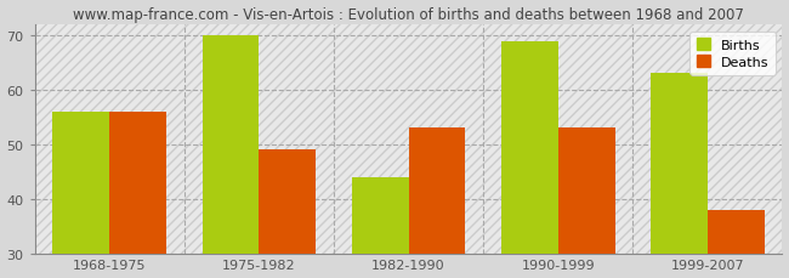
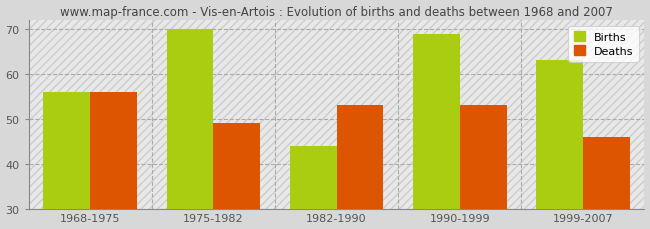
Deaths/1999-2007: 38 -> 46
